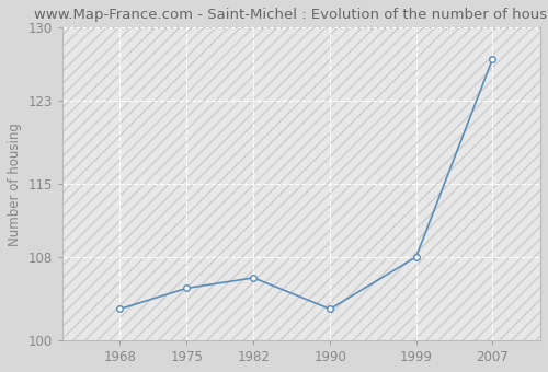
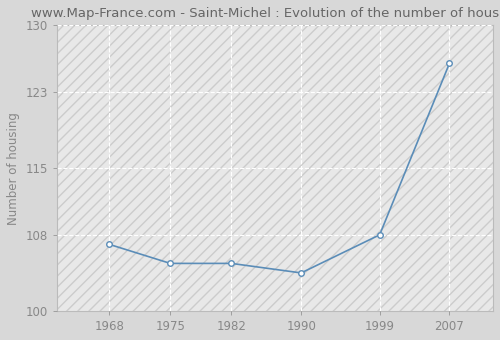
1968: 103 -> 107
1982: 106 -> 105
1990: 103 -> 104
2007: 127 -> 126
